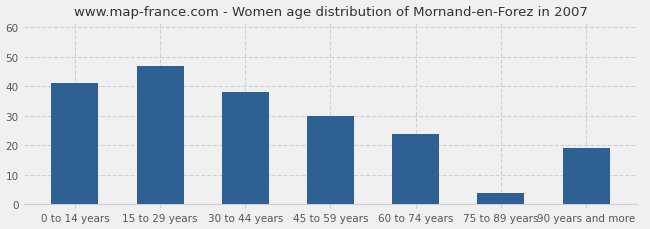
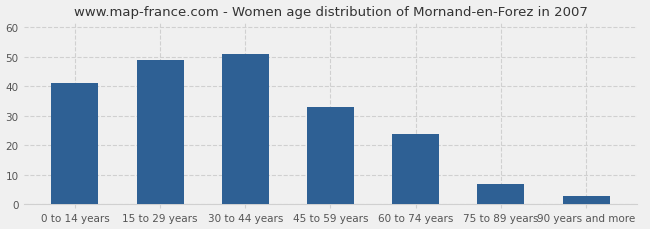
15 to 29 years: 47 -> 49
30 to 44 years: 38 -> 51
45 to 59 years: 30 -> 33
75 to 89 years: 4 -> 7
90 years and more: 19 -> 3
